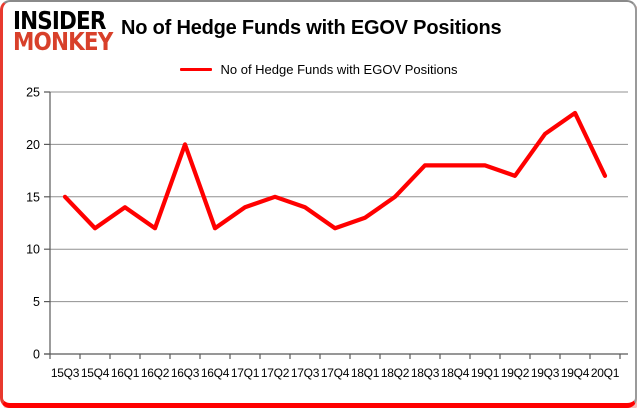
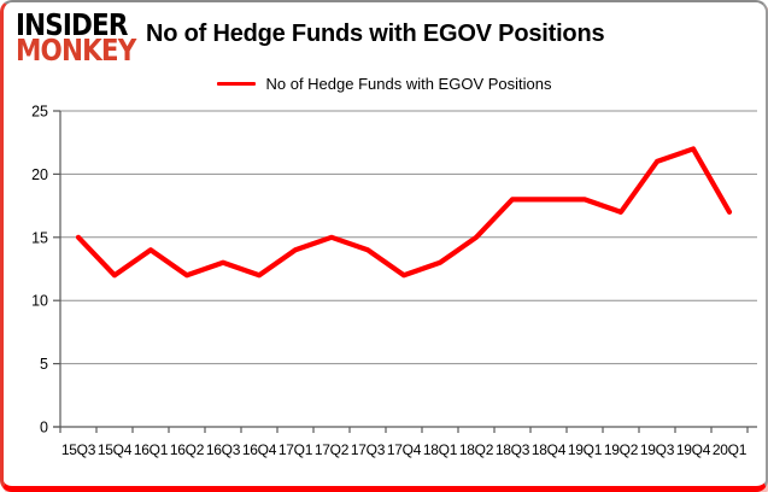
16Q3: 20 -> 13
19Q4: 23 -> 22
